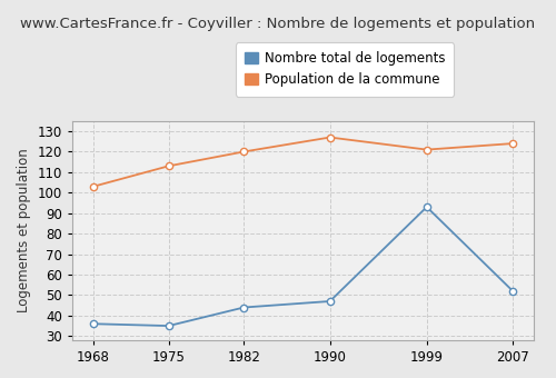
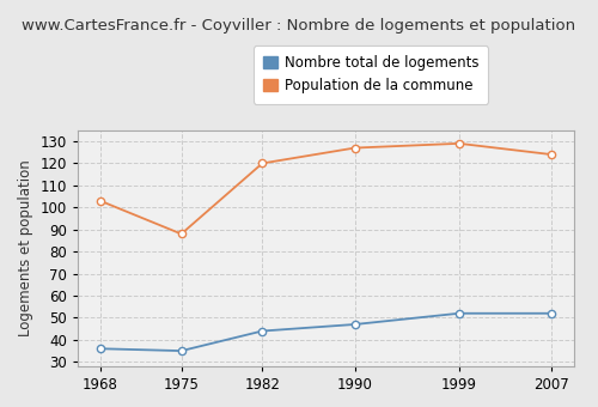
Population de la commune/1975: 113 -> 88
Nombre total de logements/1999: 93 -> 52
Population de la commune/1999: 121 -> 129
